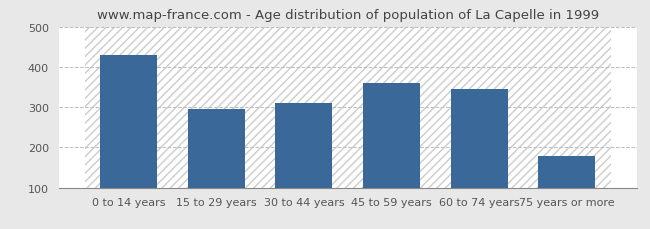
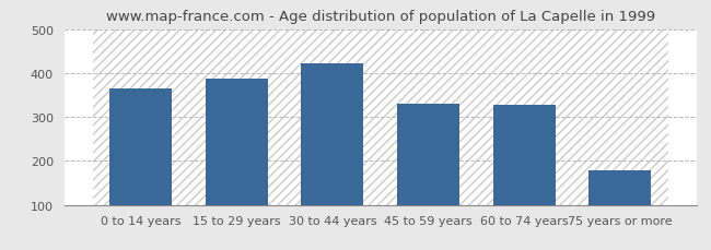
0 to 14 years: 430 -> 365
15 to 29 years: 295 -> 388
30 to 44 years: 310 -> 422
45 to 59 years: 360 -> 330
60 to 74 years: 345 -> 328
